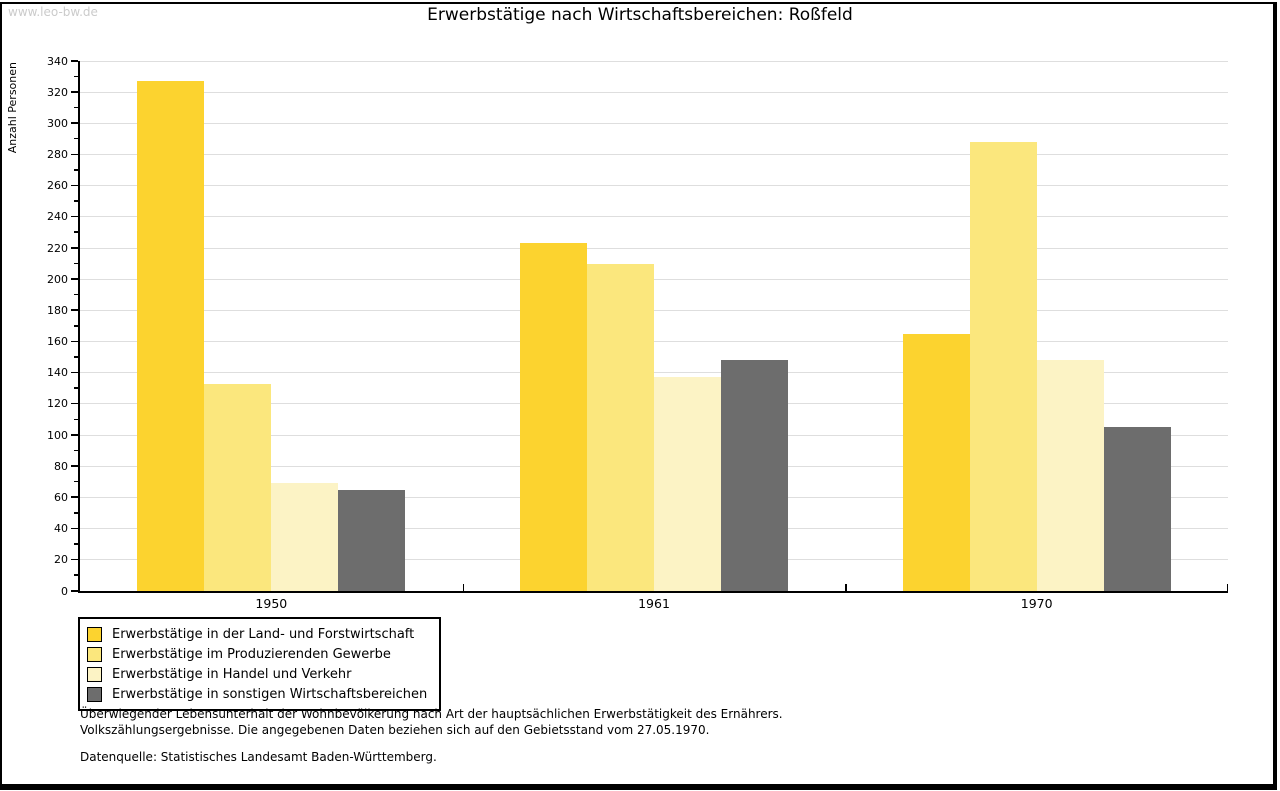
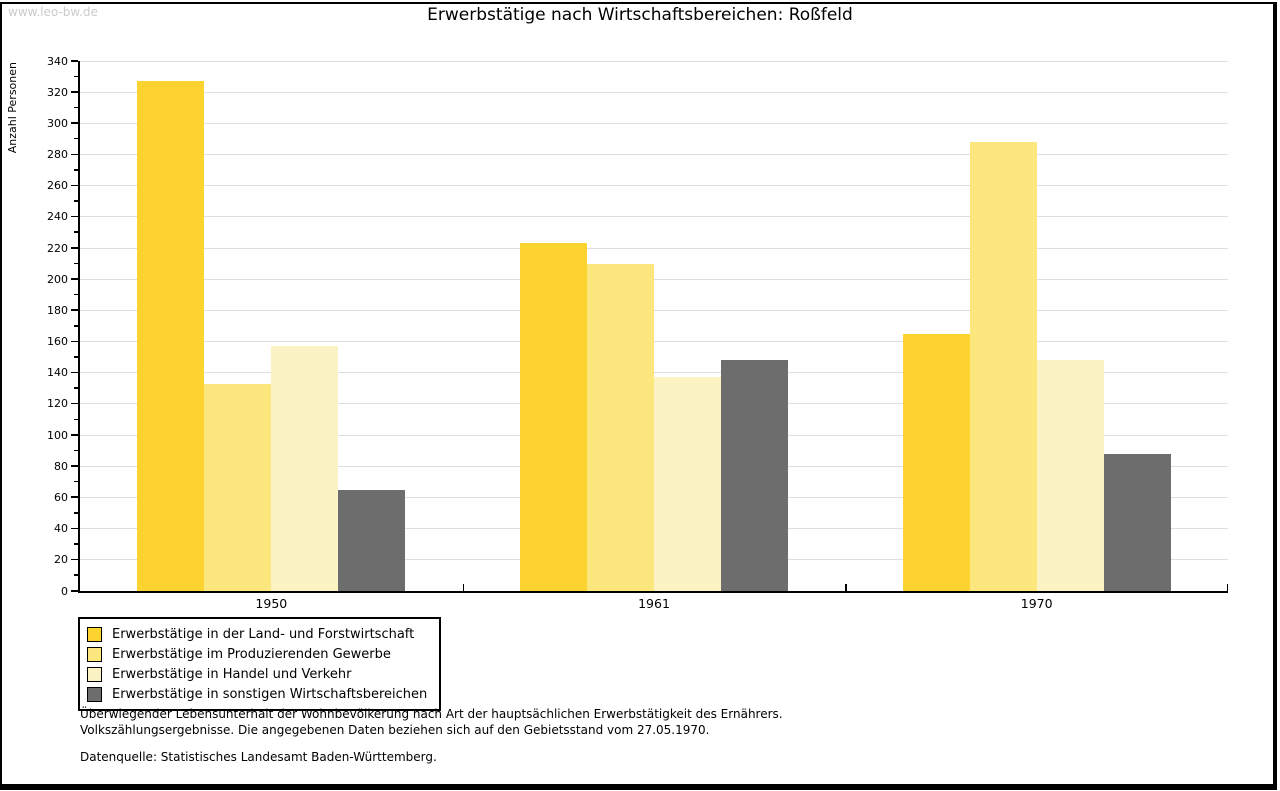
Erwerbstätige in Handel und Verkehr/1950: 69 -> 157
Erwerbstätige in sonstigen Wirtschaftsbereichen/1970: 105 -> 88
